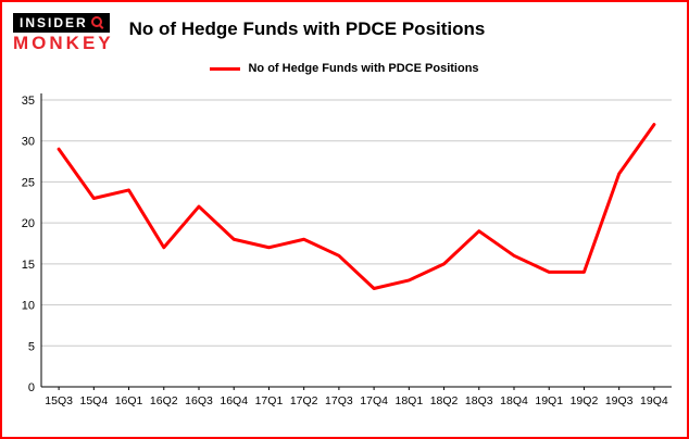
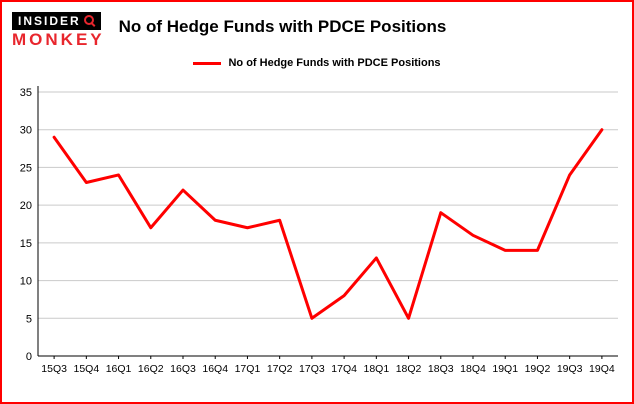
17Q3: 16 -> 5
17Q4: 12 -> 8
18Q2: 15 -> 5
19Q3: 26 -> 24
19Q4: 32 -> 30
